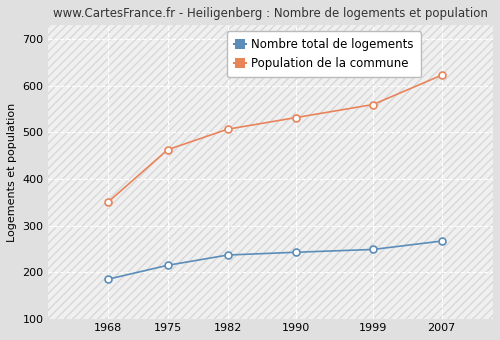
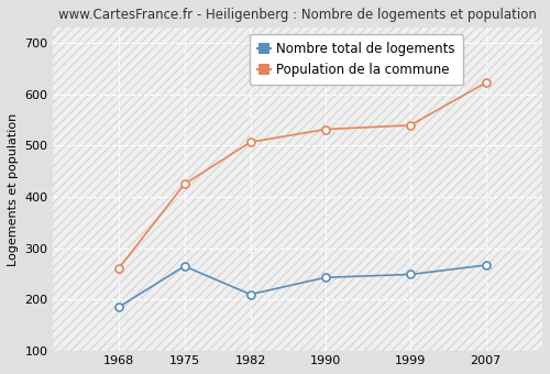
Population de la commune/1968: 350 -> 260
Nombre total de logements/1975: 215 -> 265
Population de la commune/1975: 463 -> 425
Nombre total de logements/1982: 237 -> 210
Population de la commune/1999: 560 -> 540
